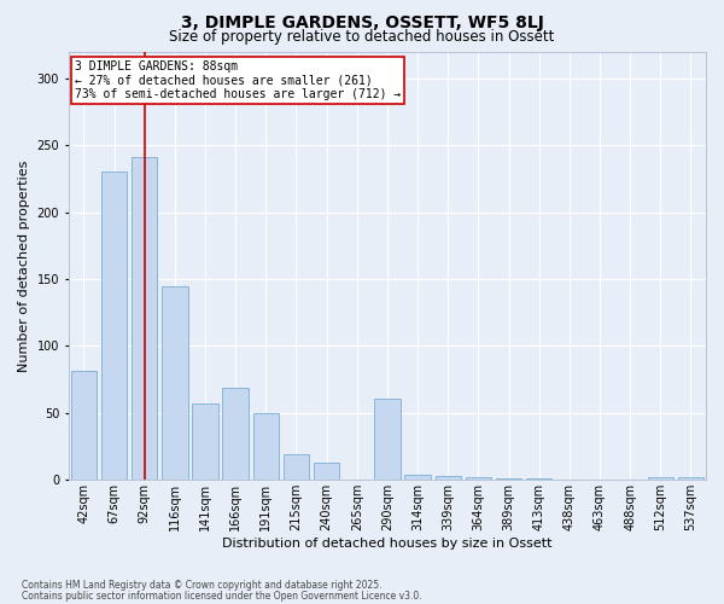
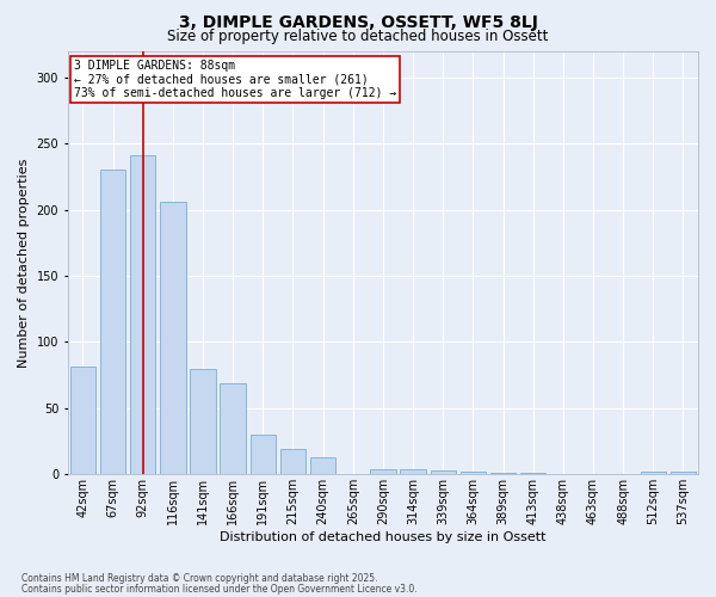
116sqm: 145 -> 206
141sqm: 57 -> 80
191sqm: 50 -> 30
290sqm: 61 -> 4
